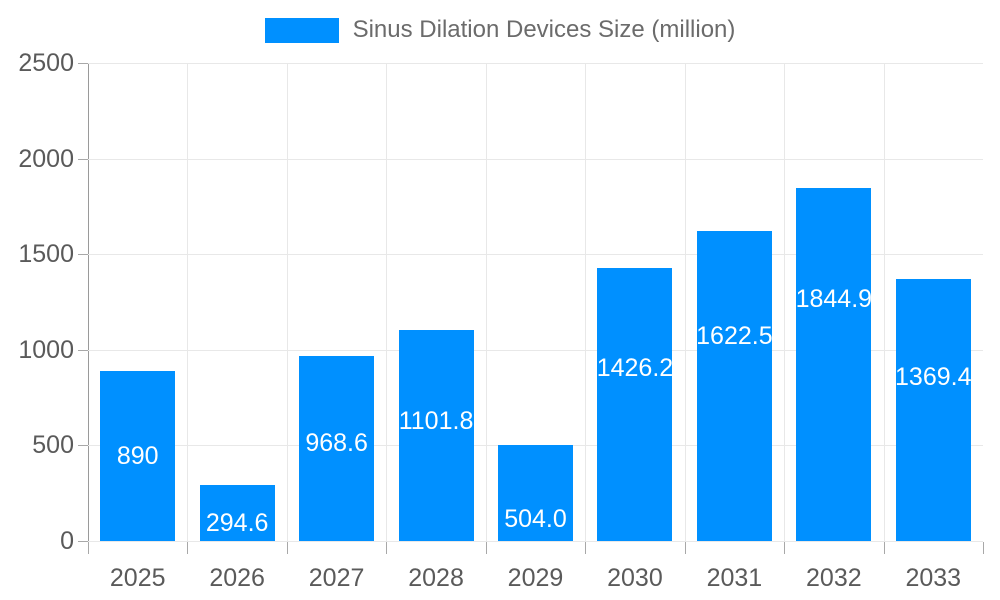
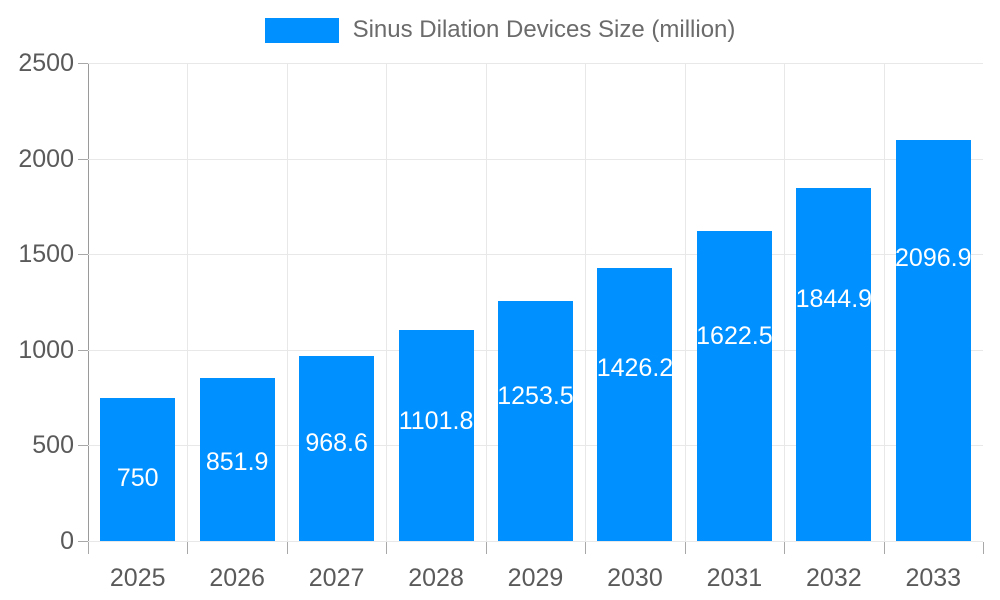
2025: 890 -> 750
2026: 294.6 -> 851.9
2029: 504.0 -> 1253.5
2033: 1369.4 -> 2096.9
